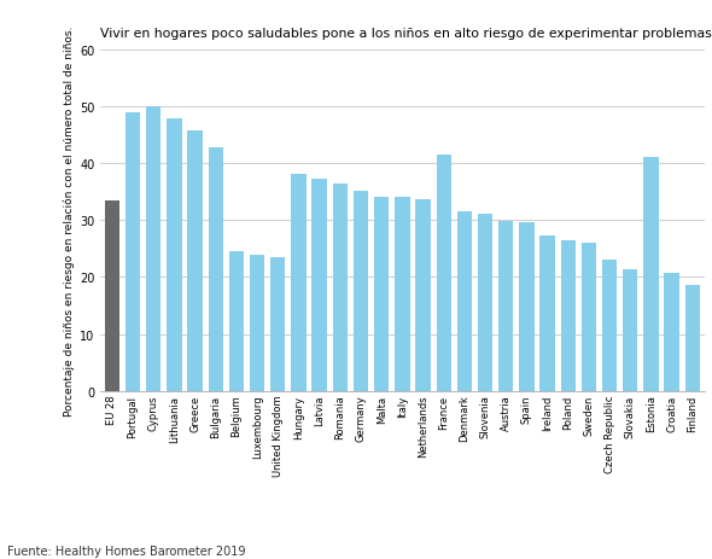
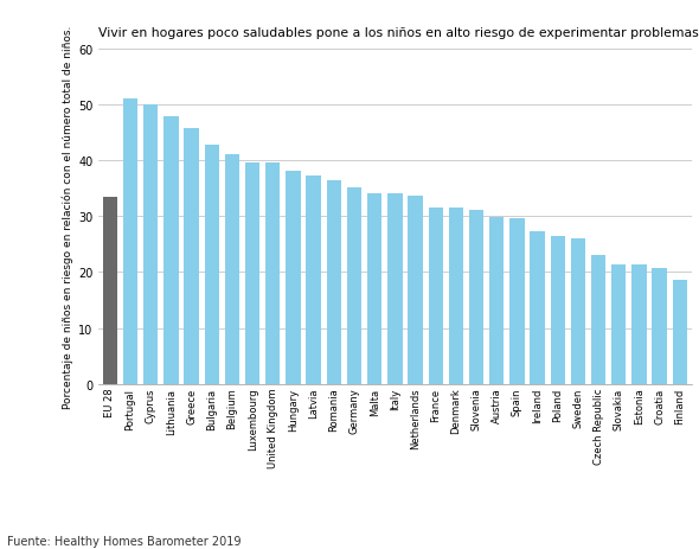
Portugal: 49.0 -> 51.0
Belgium: 24.5 -> 41.1
Luxembourg: 24.0 -> 39.7
United Kingdom: 23.5 -> 39.6
France: 41.5 -> 31.5
Estonia: 41.0 -> 21.3
